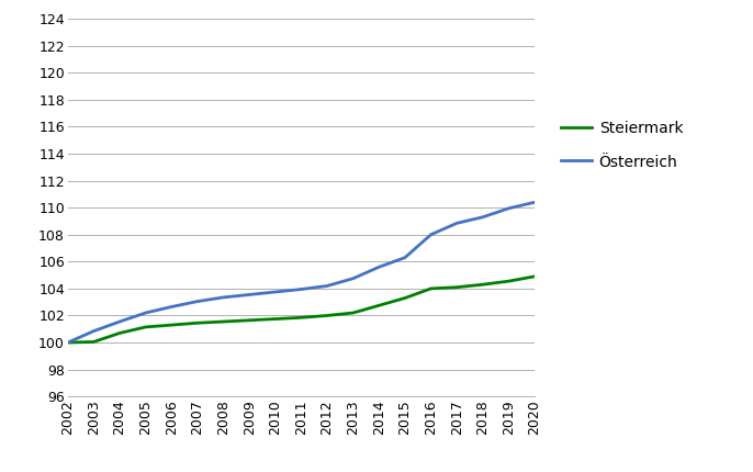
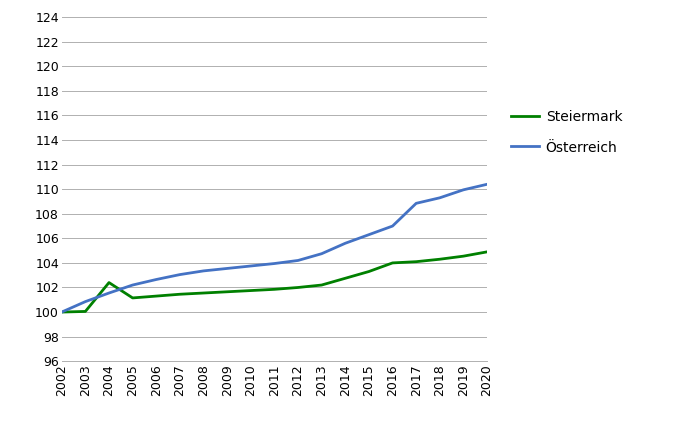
Steiermark/2004: 100.7 -> 102.4
Österreich/2016: 108.0 -> 107.0
